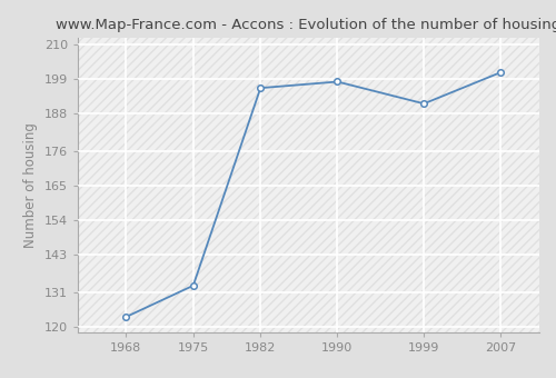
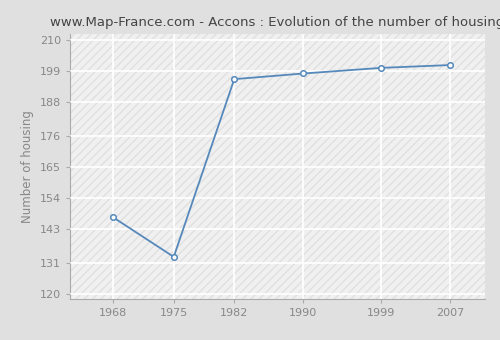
1968: 123 -> 147
1999: 191 -> 200
